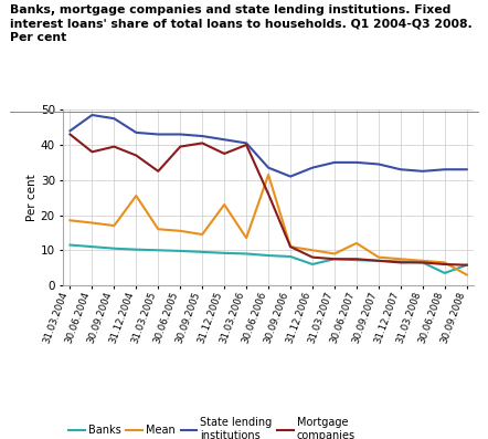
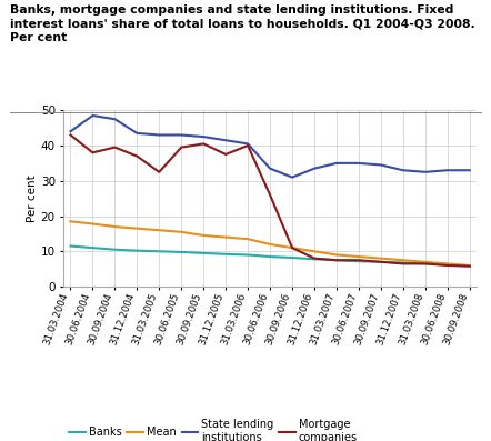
Mean/31.12.2004: 25.5 -> 16.5
Mean/31.12.2005: 23.0 -> 14.0
Mean/30.06.2006: 31.5 -> 12.0
Banks/31.12.2006: 6.0 -> 7.8
Mean/30.06.2007: 12.0 -> 8.5
Banks/30.06.2008: 3.5 -> 6.2
Mean/30.09.2008: 3.0 -> 6.0
